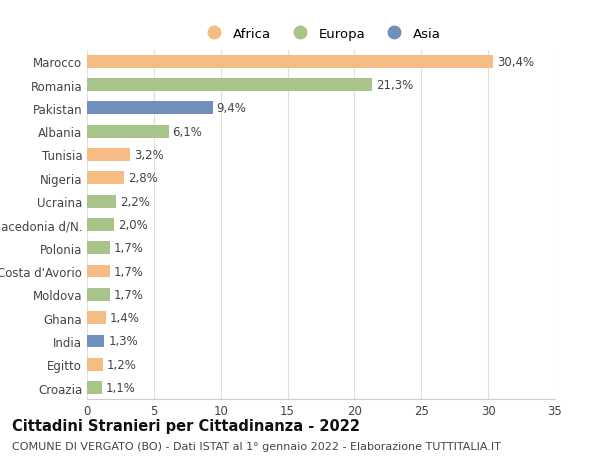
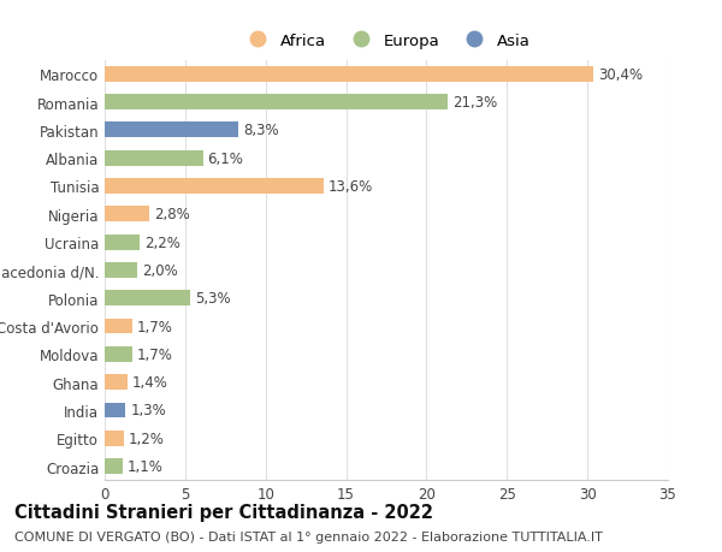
Pakistan: 9,4% -> 8,3%
Tunisia: 3,2% -> 13,6%
Polonia: 1,7% -> 5,3%
